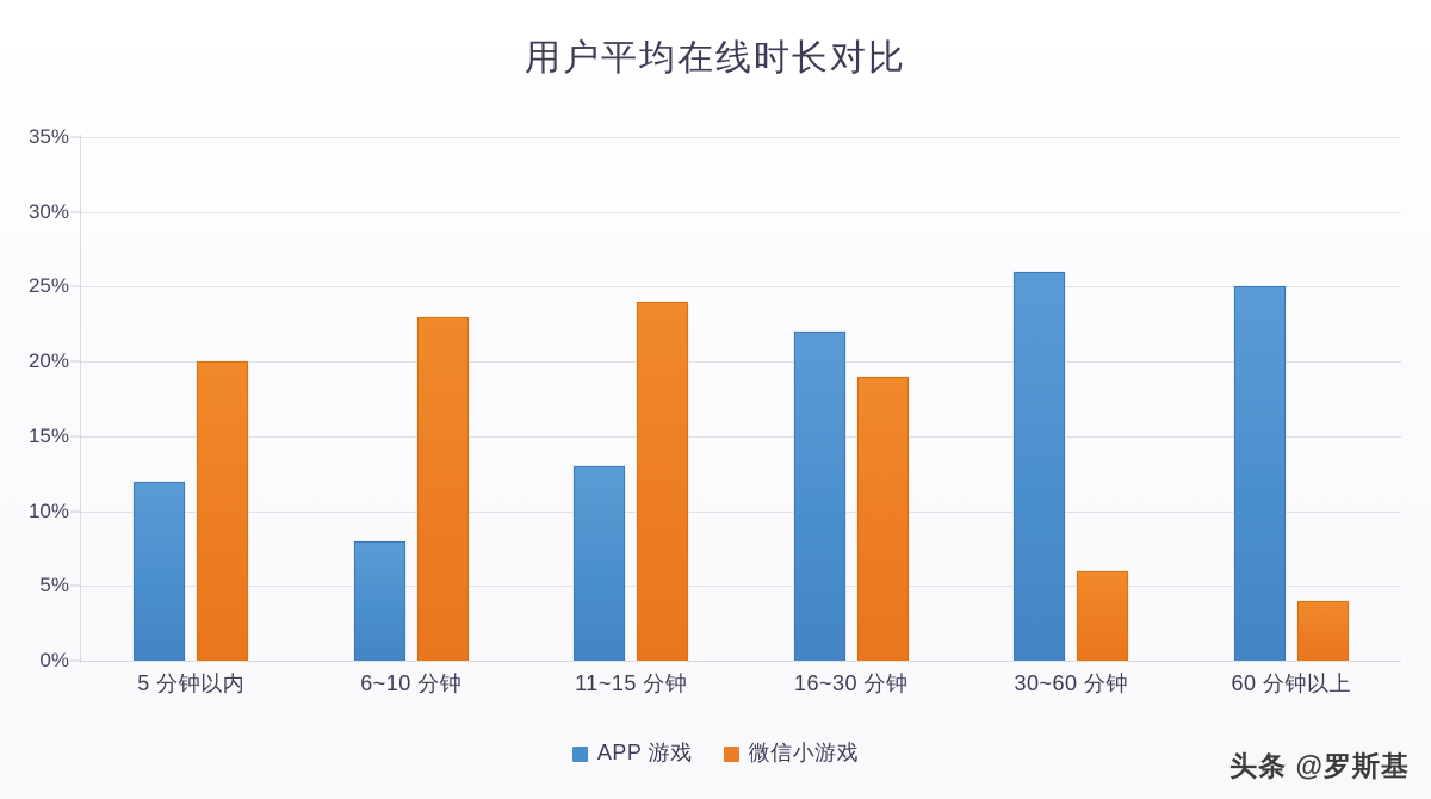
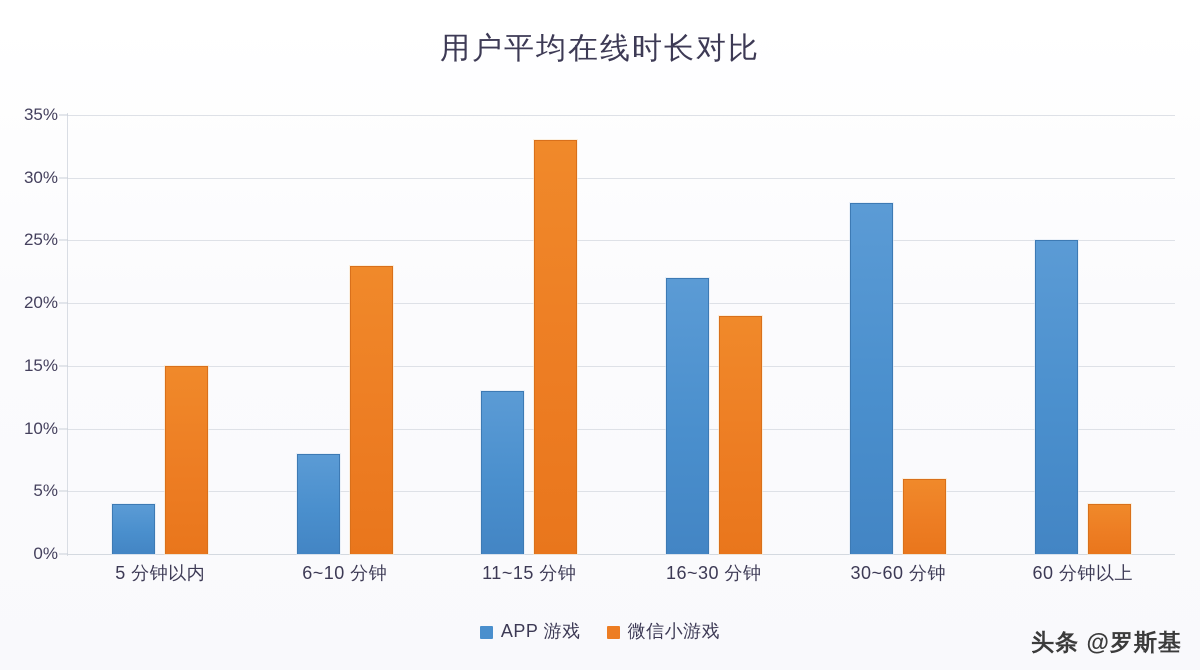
APP 游戏/5 分钟以内: 12% -> 4%
微信小游戏/5 分钟以内: 20% -> 15%
微信小游戏/11~15 分钟: 24% -> 33%
APP 游戏/30~60 分钟: 26% -> 28%
